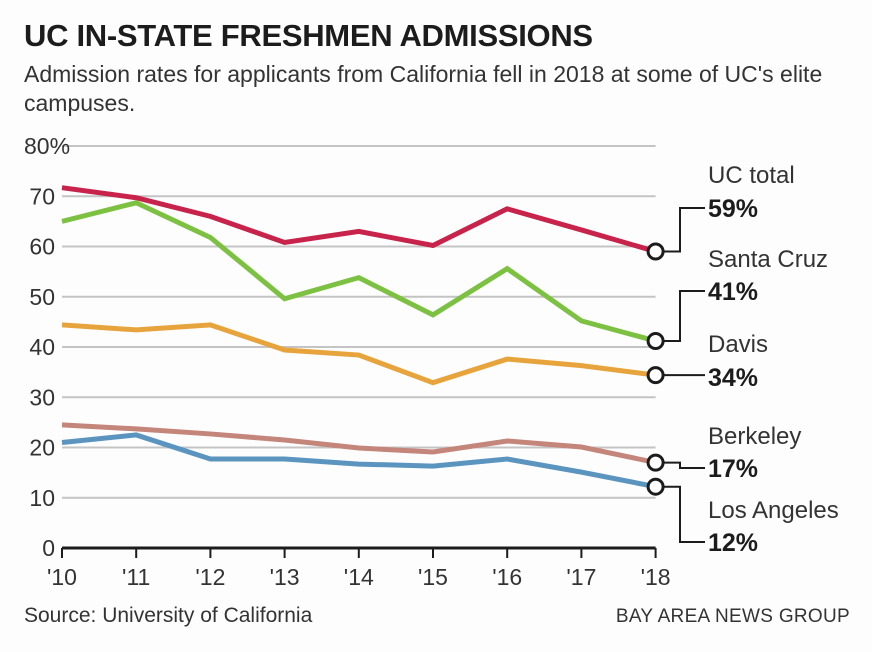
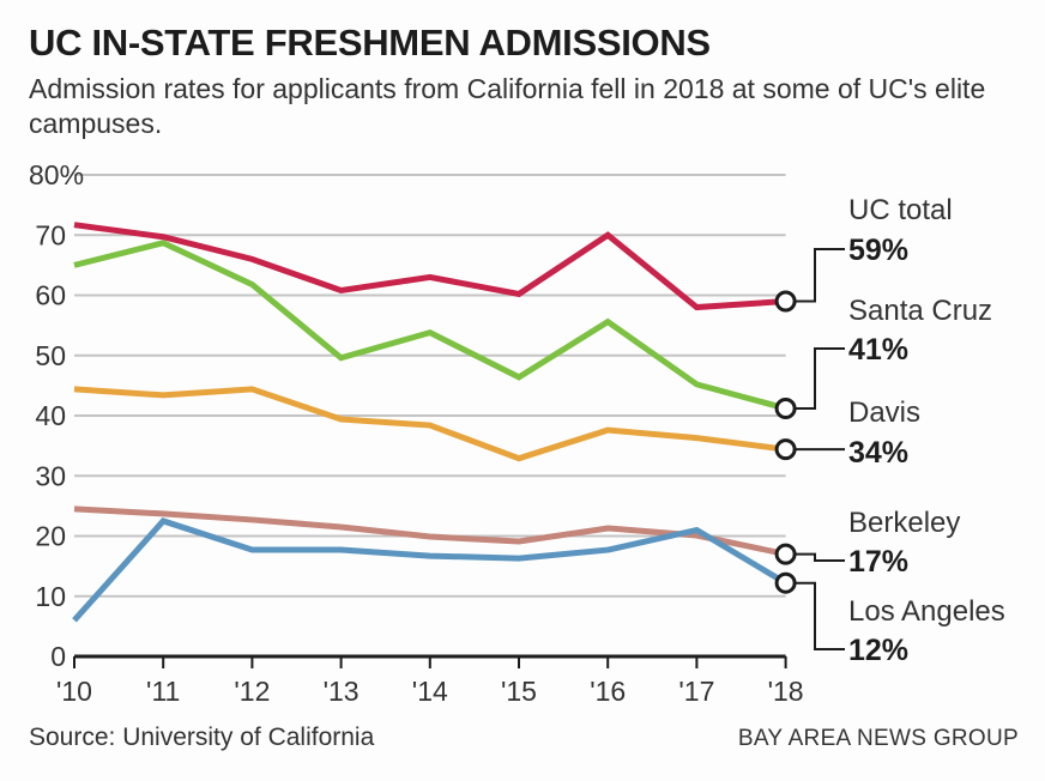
Los Angeles/'10: 21 -> 6
UC total/'16: 68 -> 70
UC total/'17: 63 -> 58
Los Angeles/'17: 15 -> 21
